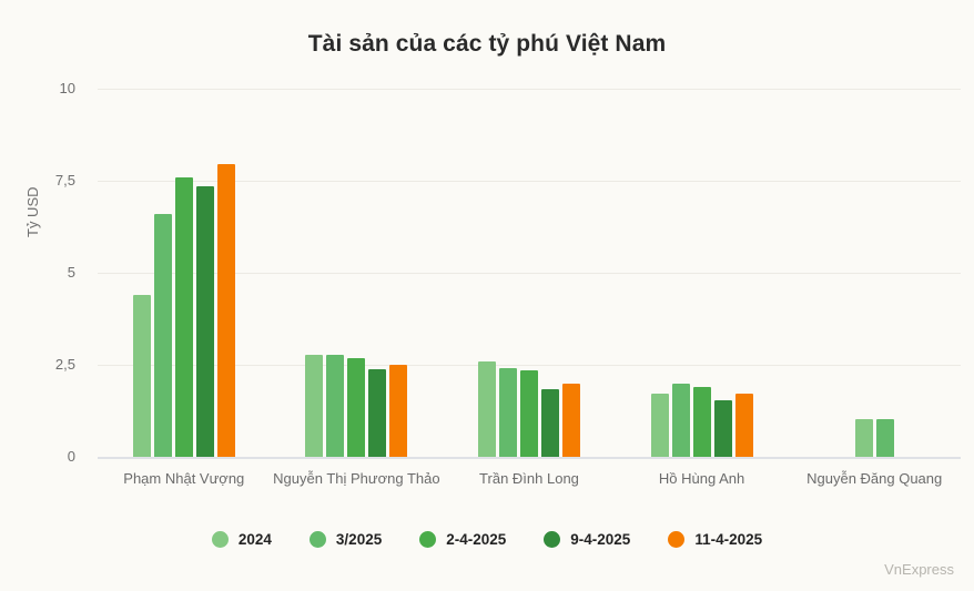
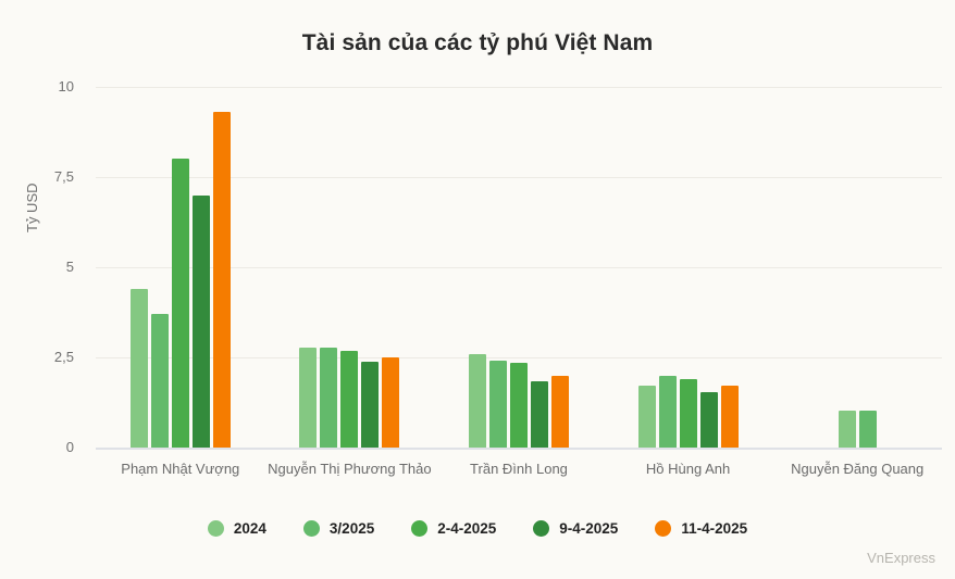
3/2025/Phạm Nhật Vượng: 6.6 -> 3.7
2-4-2025/Phạm Nhật Vượng: 7.6 -> 8.0
9-4-2025/Phạm Nhật Vượng: 7.3 -> 7.0
11-4-2025/Phạm Nhật Vượng: 8.0 -> 9.3
